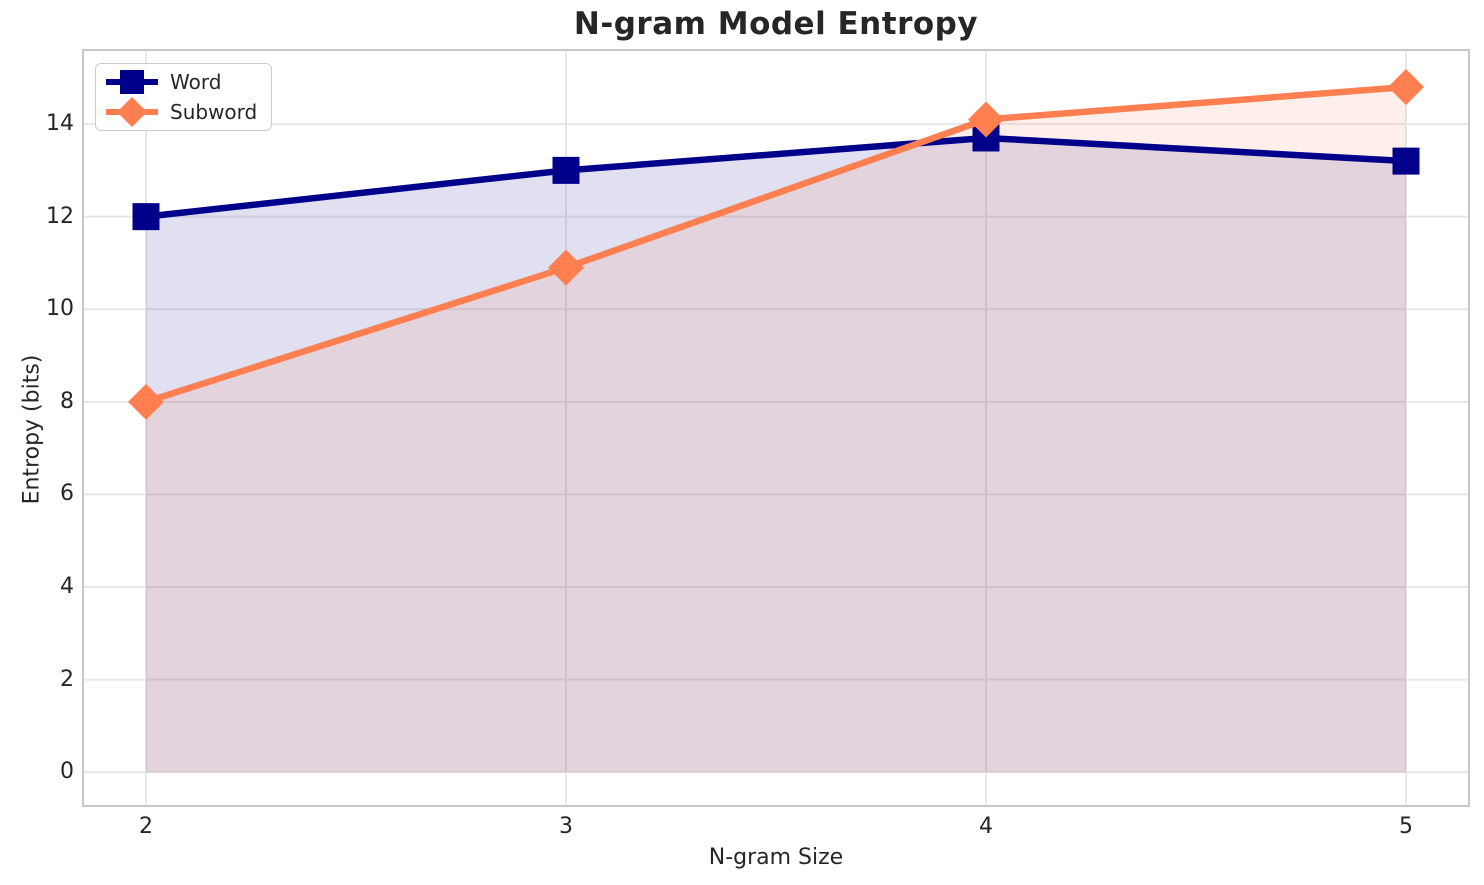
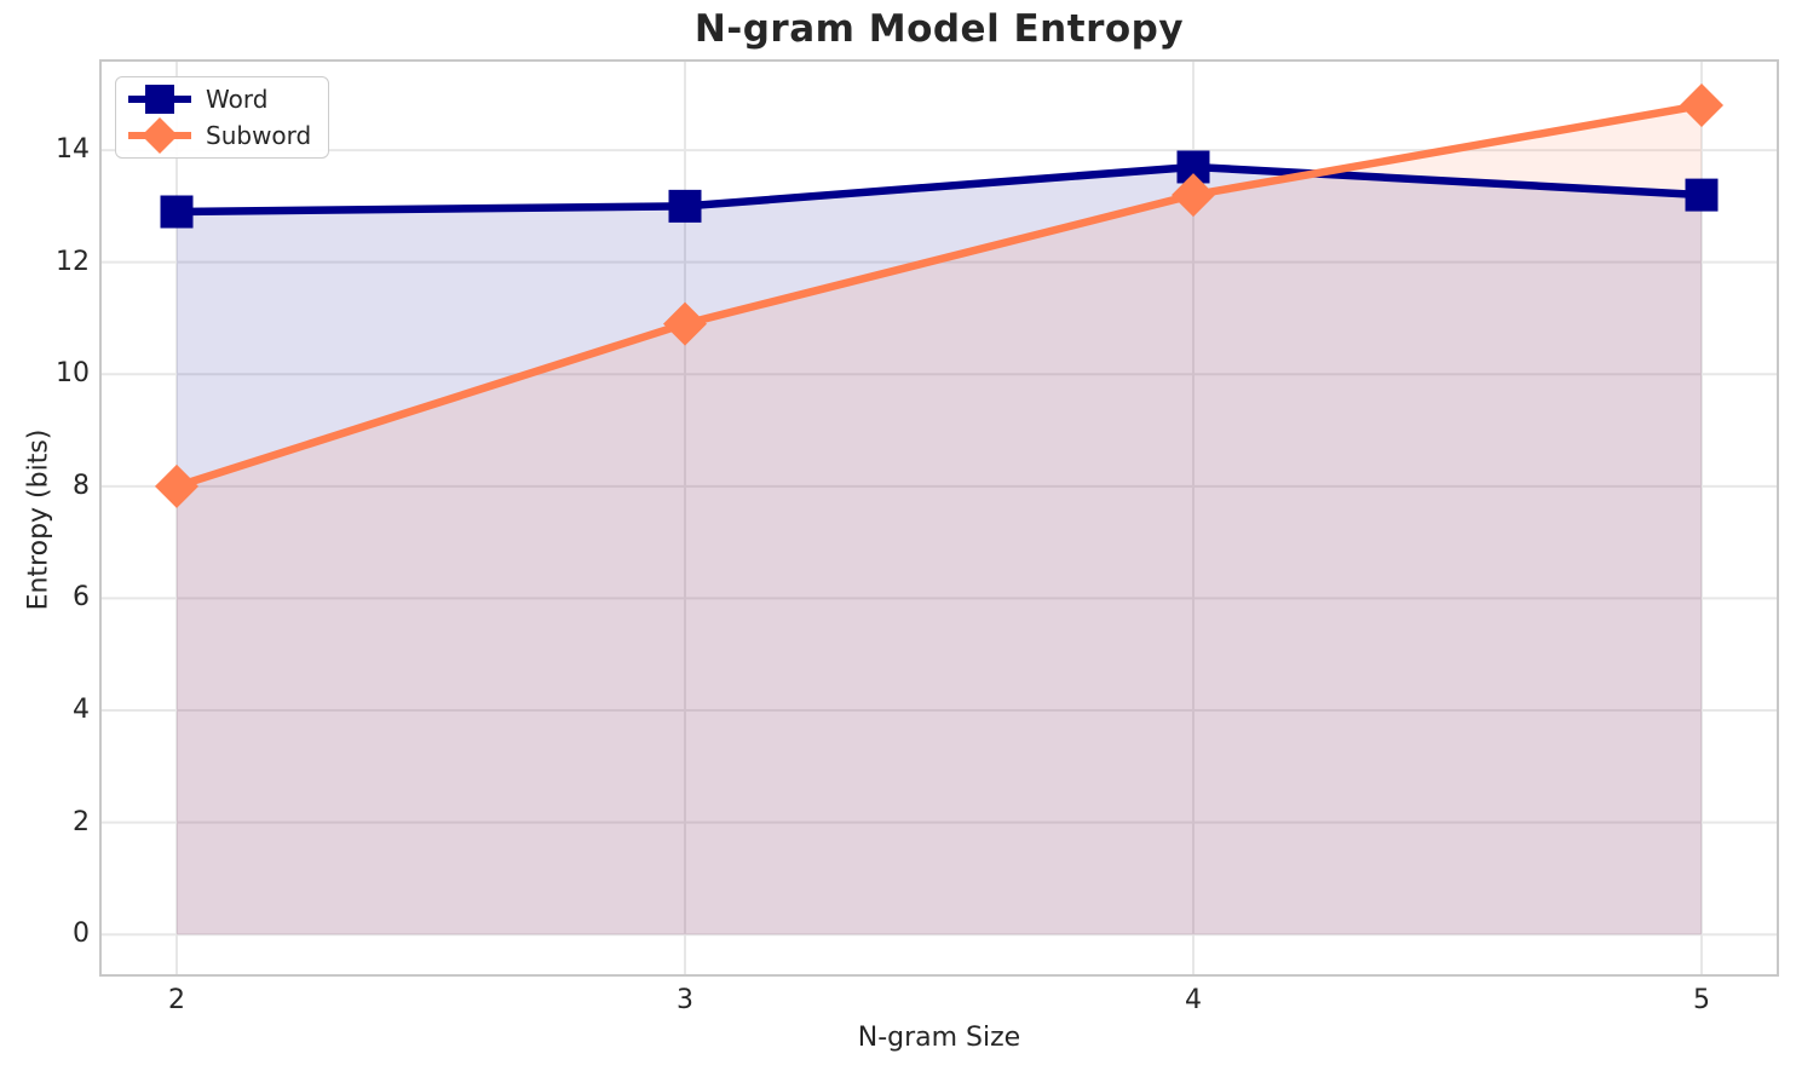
Word/2: 12.0 -> 12.9
Subword/4: 14.1 -> 13.2
